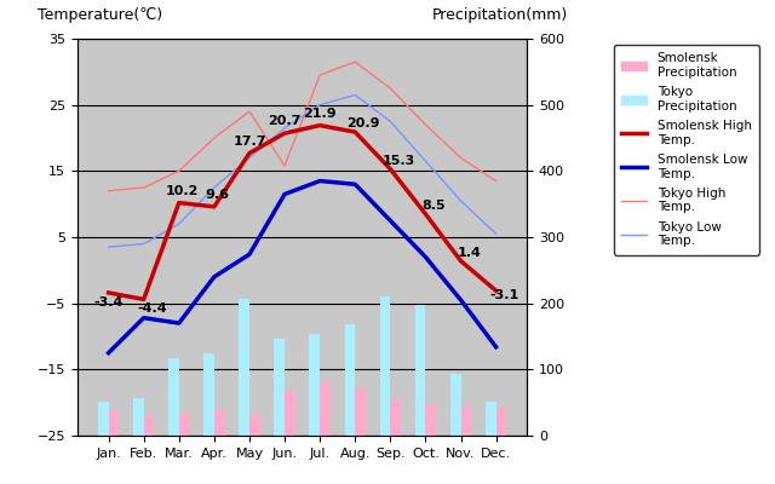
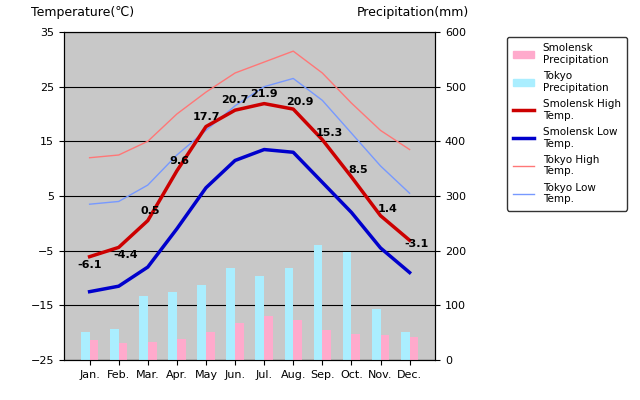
Smolensk High Temp./Jan.: -3.4 -> -6.1
Smolensk Low Temp./Feb.: -7.2 -> -11.5
Smolensk High Temp./Mar.: 10.2 -> 0.5
Tokyo Precipitation/May: 206 -> 138
Smolensk Low Temp./May: 2.4 -> 6.5
Smolensk Precipitation/May: 32 -> 51
Tokyo Precipitation/Jun.: 146 -> 168
Tokyo High Temp./Jun.: 15.8 -> 27.5
Smolensk Low Temp./Dec.: -11.6 -> -9.0
